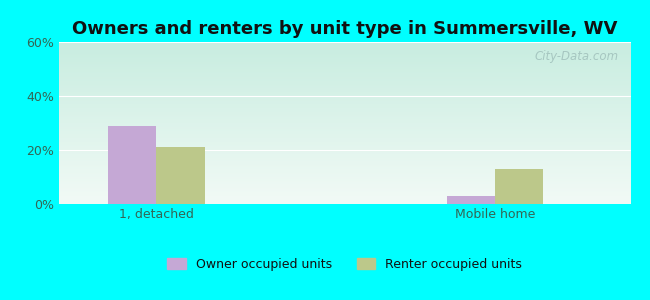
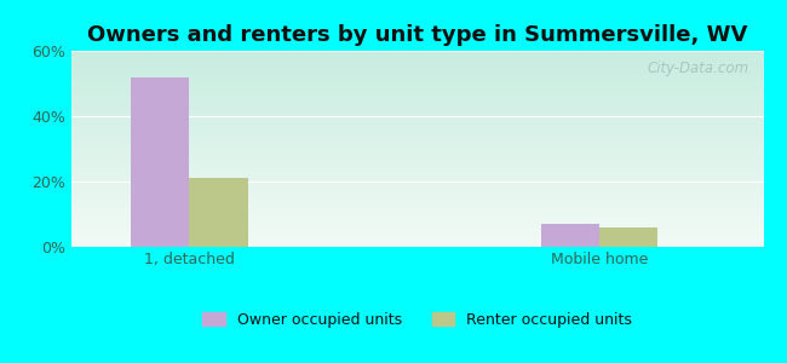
Owner occupied units/1, detached: 29% -> 52%
Owner occupied units/Mobile home: 3% -> 7%
Renter occupied units/Mobile home: 13% -> 6%
